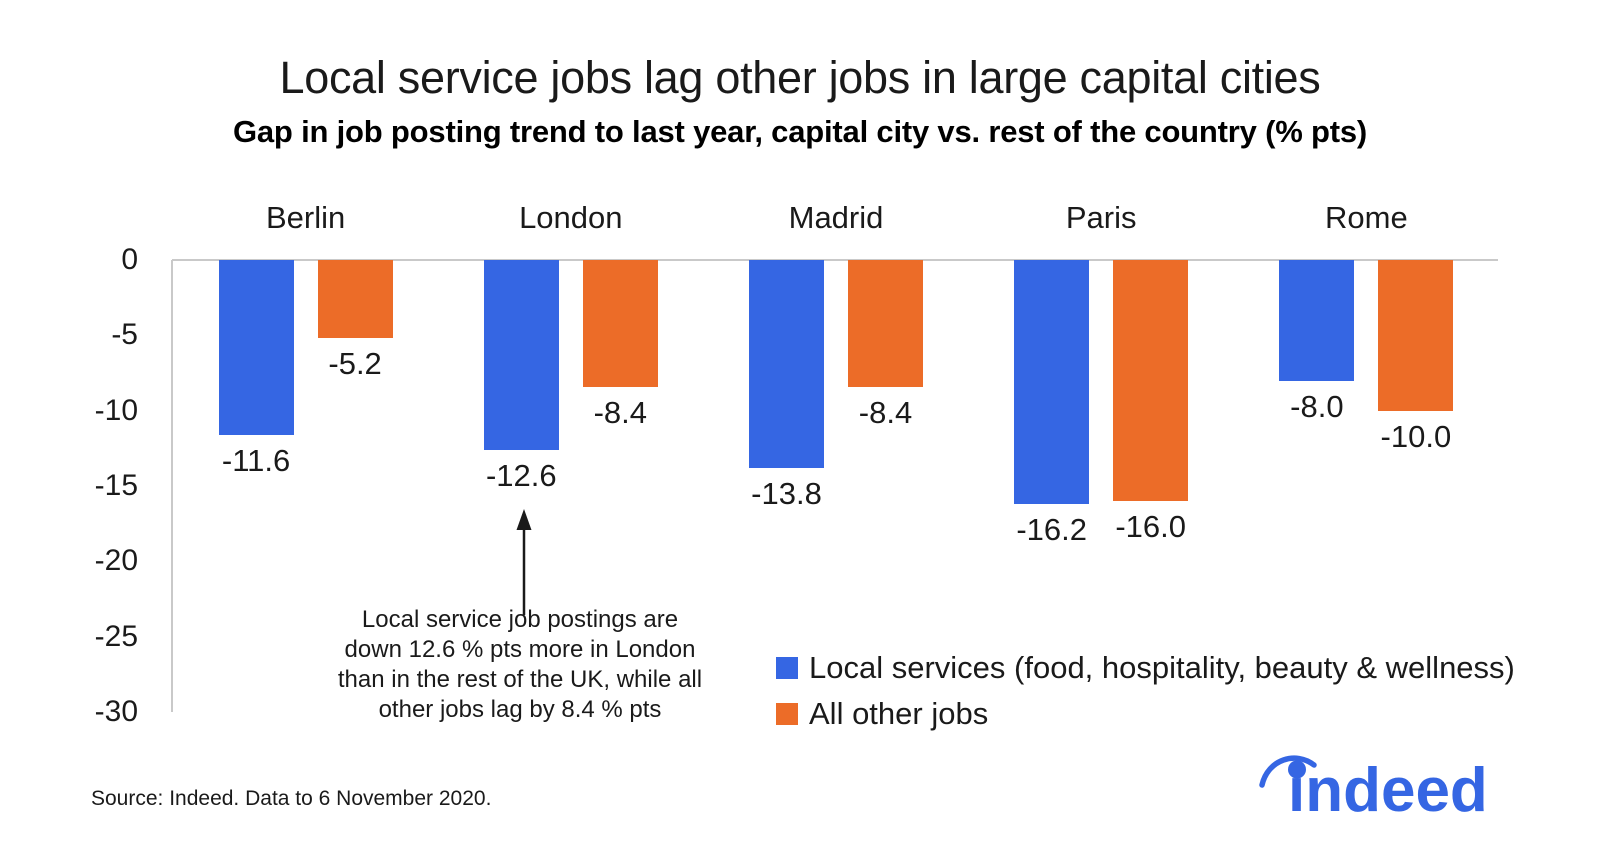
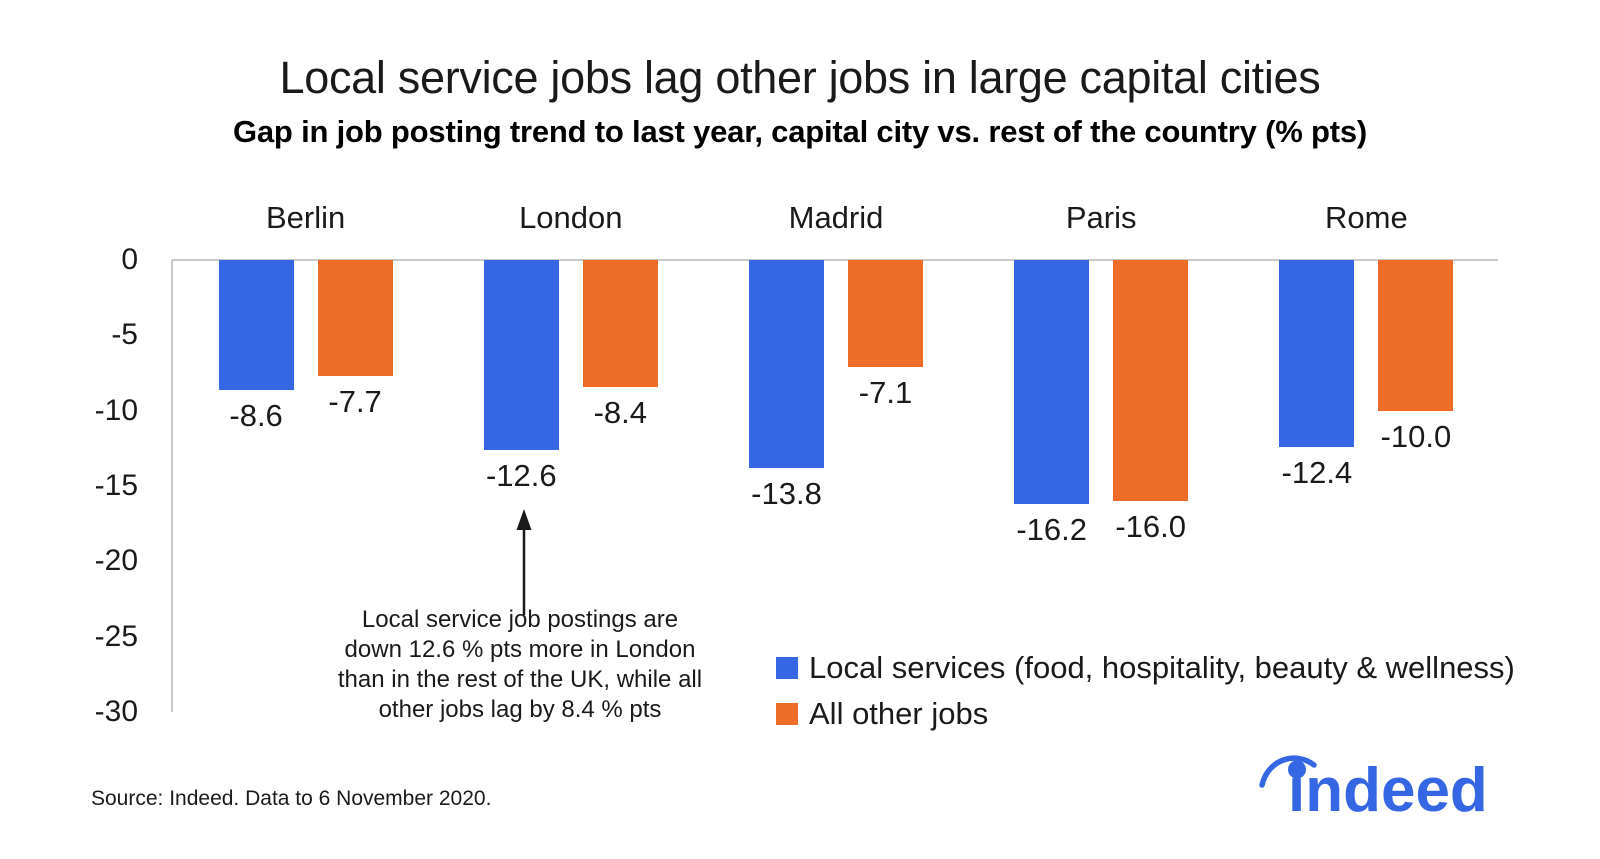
Local services (food, hospitality, beauty & wellness)/Berlin: -11.6 -> -8.6
All other jobs/Berlin: -5.2 -> -7.7
All other jobs/Madrid: -8.4 -> -7.1
Local services (food, hospitality, beauty & wellness)/Rome: -8.0 -> -12.4
